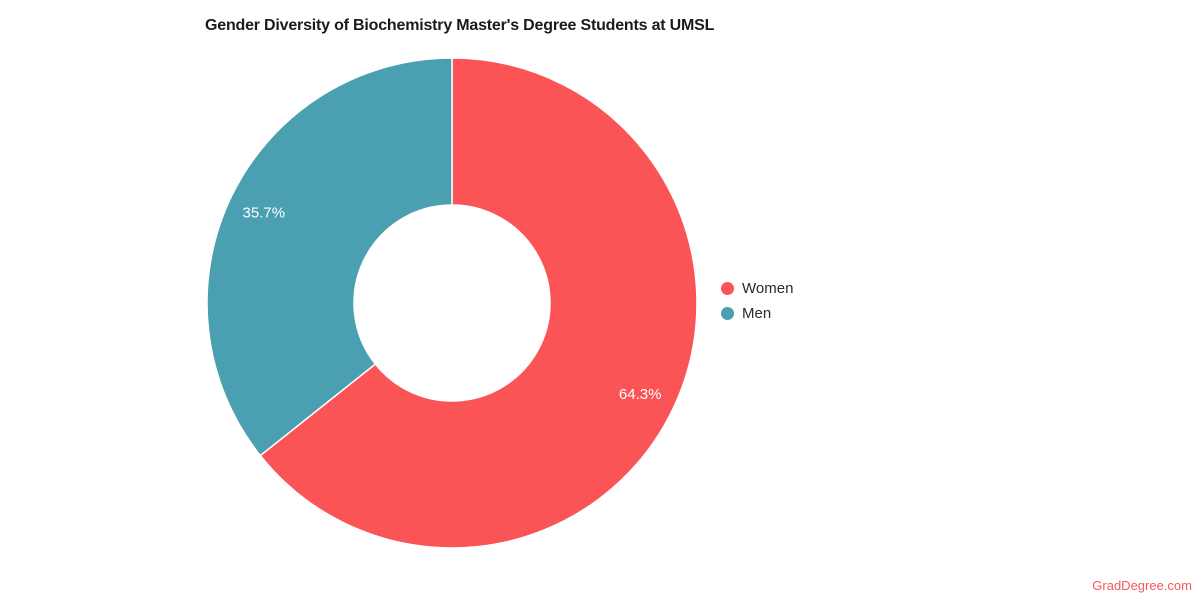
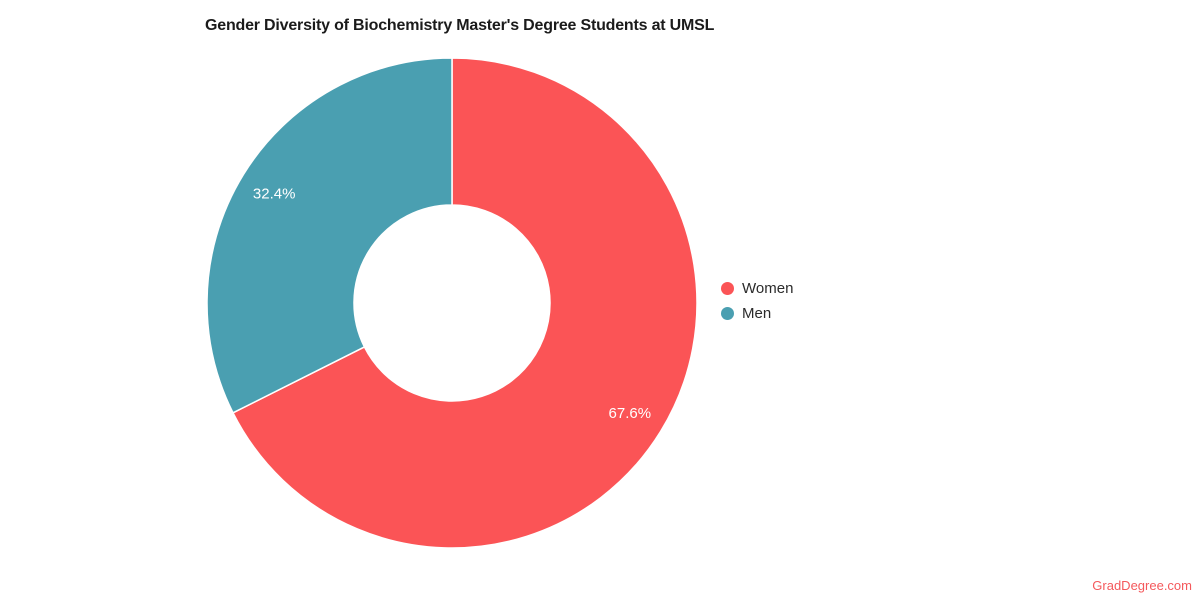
Women: 64.3% -> 67.6%
Men: 35.7% -> 32.4%
